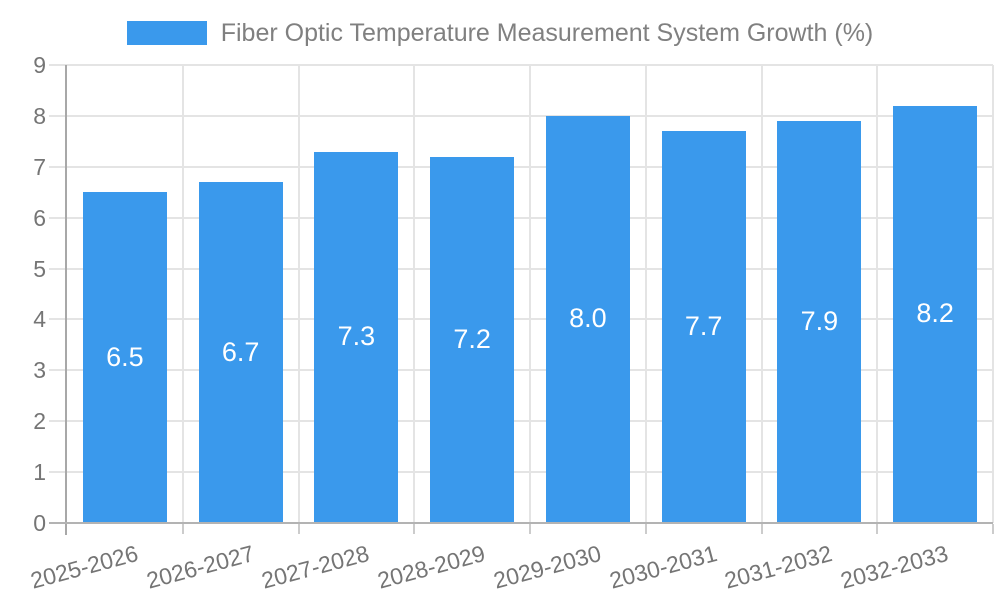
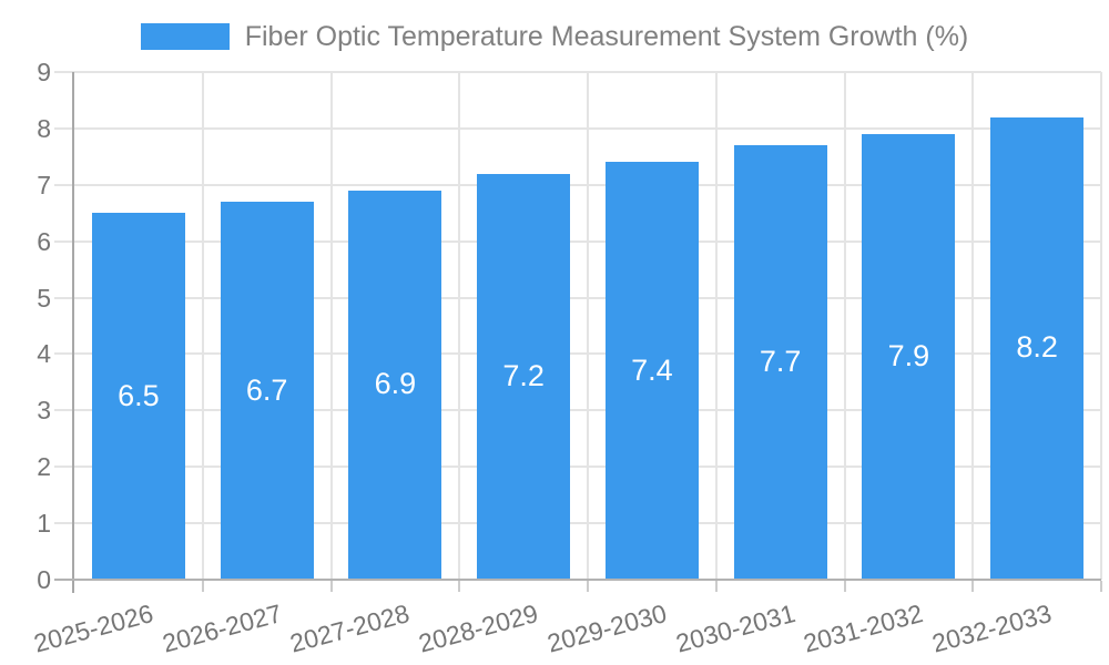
2027-2028: 7.3 -> 6.9
2029-2030: 8.0 -> 7.4
